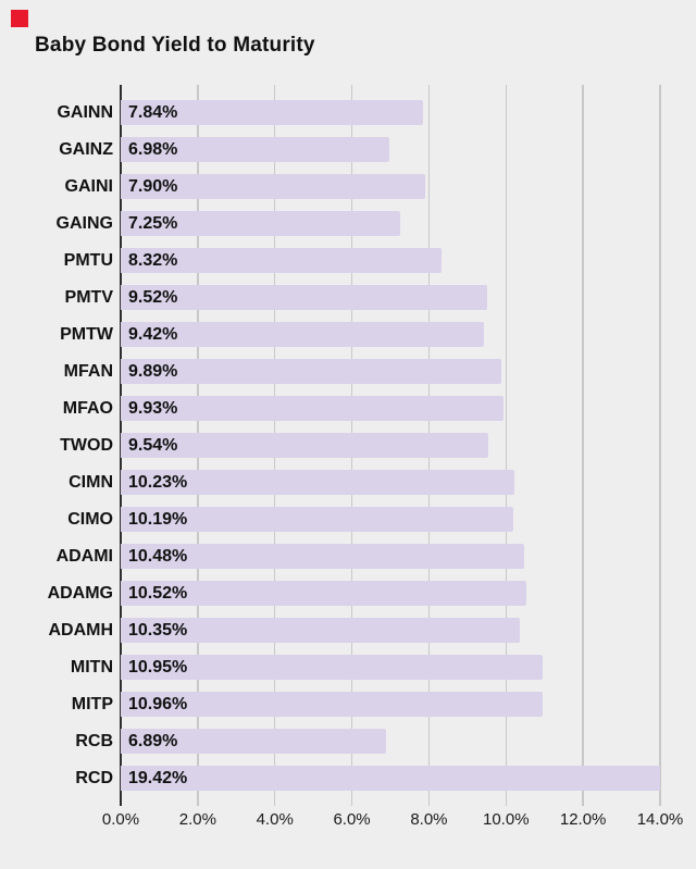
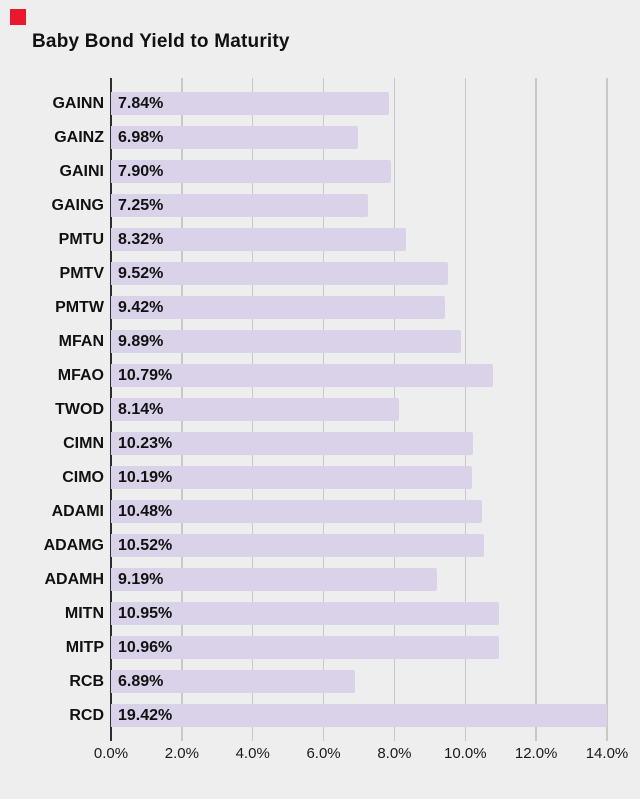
MFAO: 9.93% -> 10.79%
TWOD: 9.54% -> 8.14%
ADAMH: 10.35% -> 9.19%
